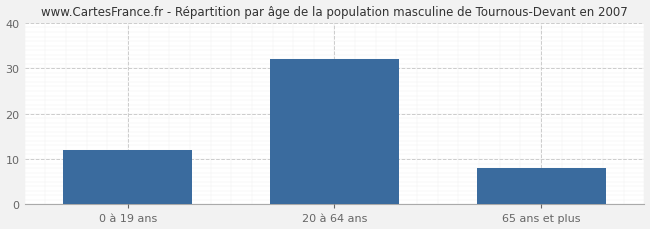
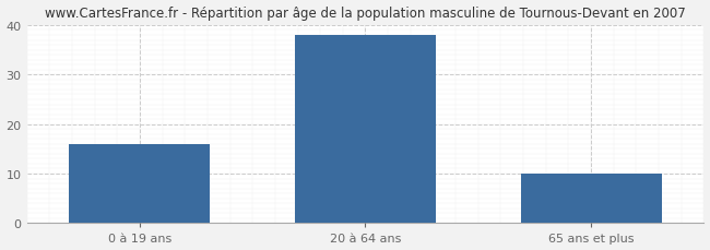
0 à 19 ans: 12 -> 16
20 à 64 ans: 32 -> 38
65 ans et plus: 8 -> 10
